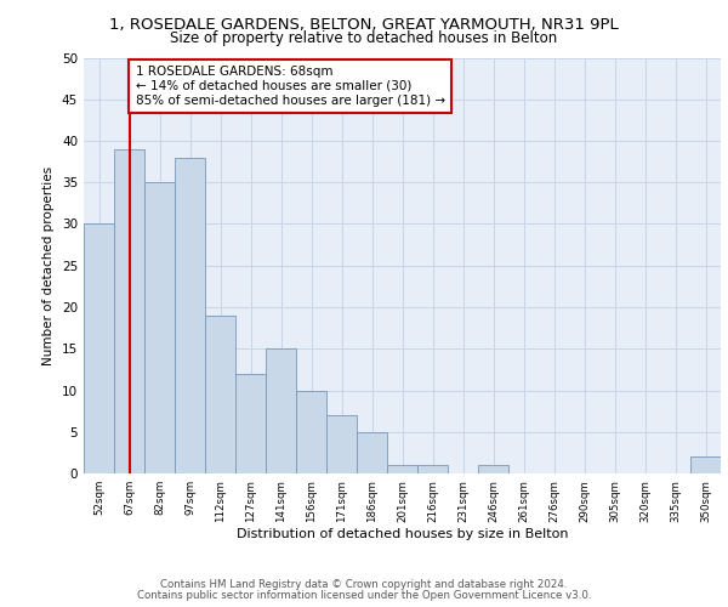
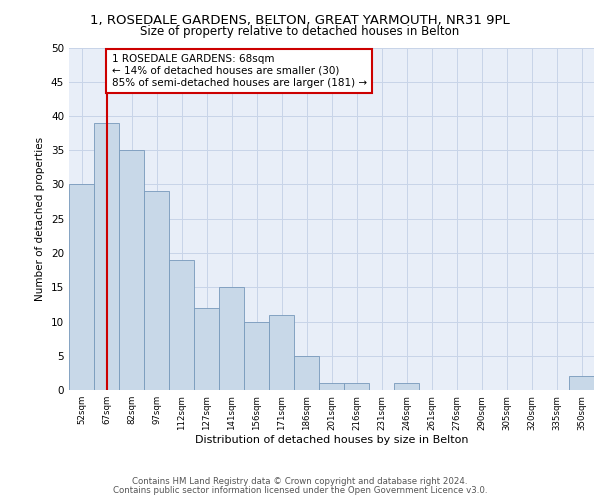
97sqm: 38 -> 29
171sqm: 7 -> 11
